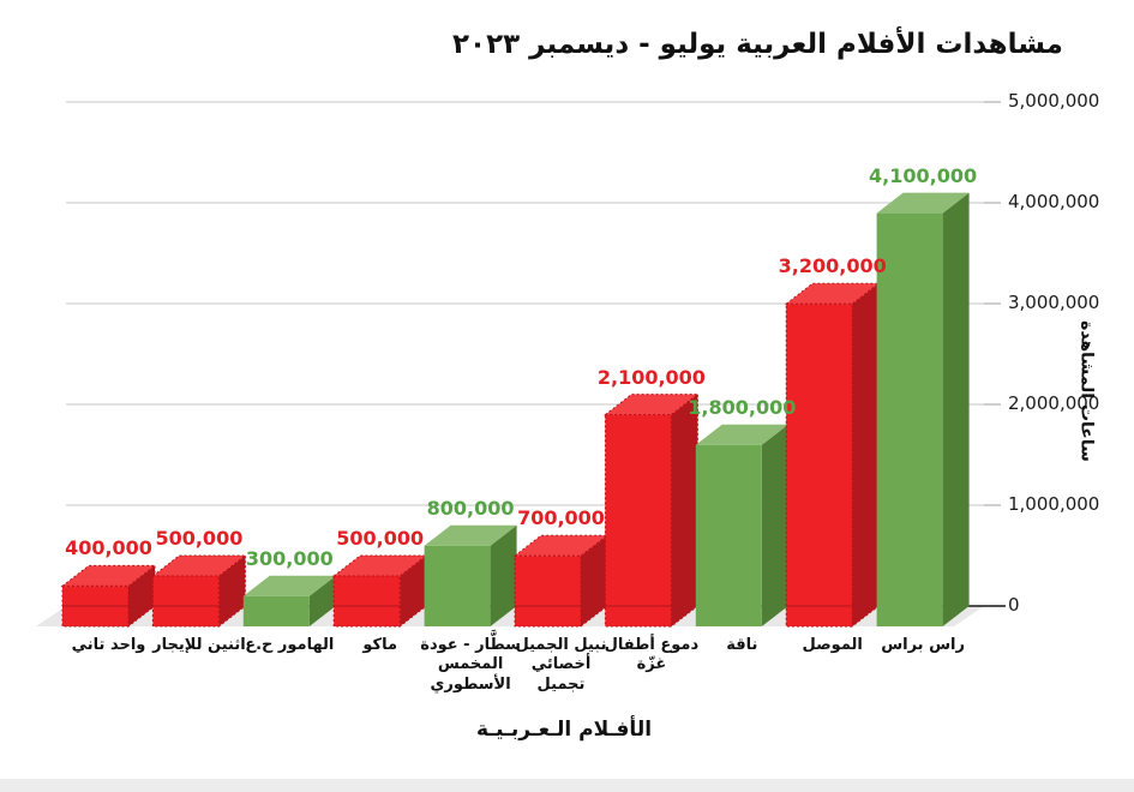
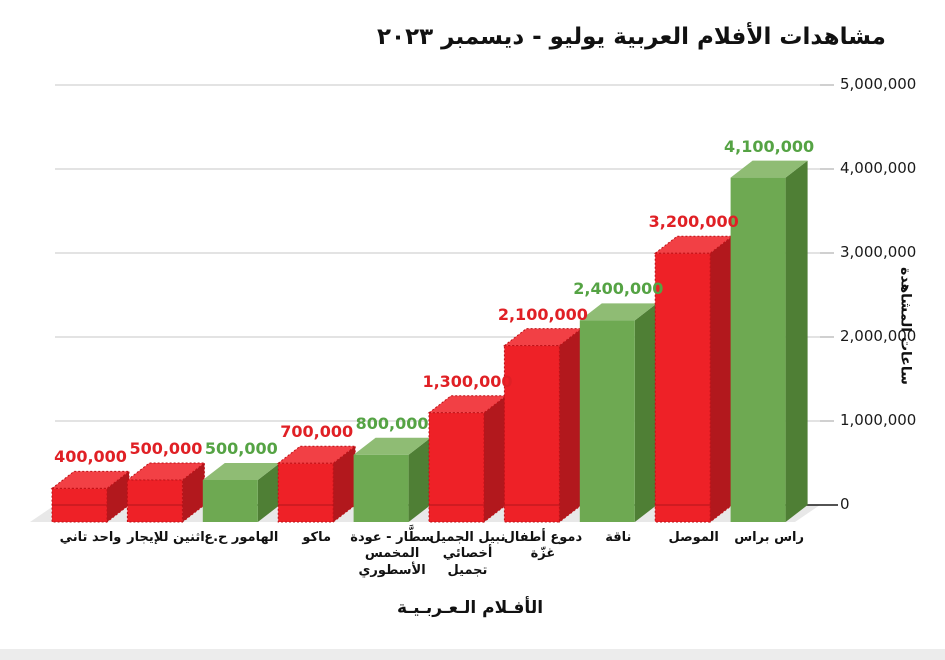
الهامور ح.ع: 300,000 -> 500,000
ماكو: 500,000 -> 700,000
نبيل الجميل أخصائي تجميل: 700,000 -> 1,300,000
ناقة: 1,800,000 -> 2,400,000
